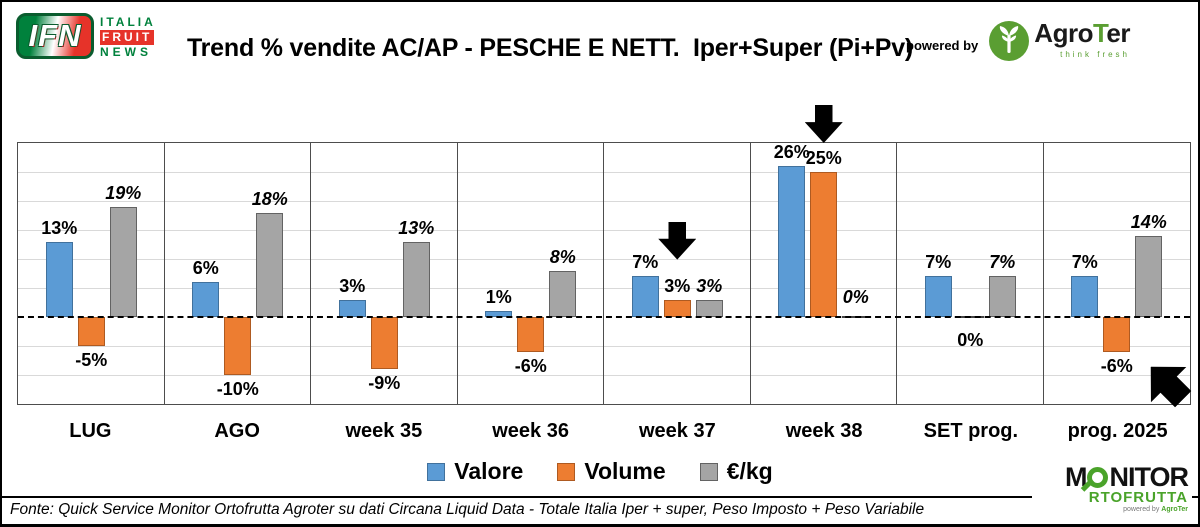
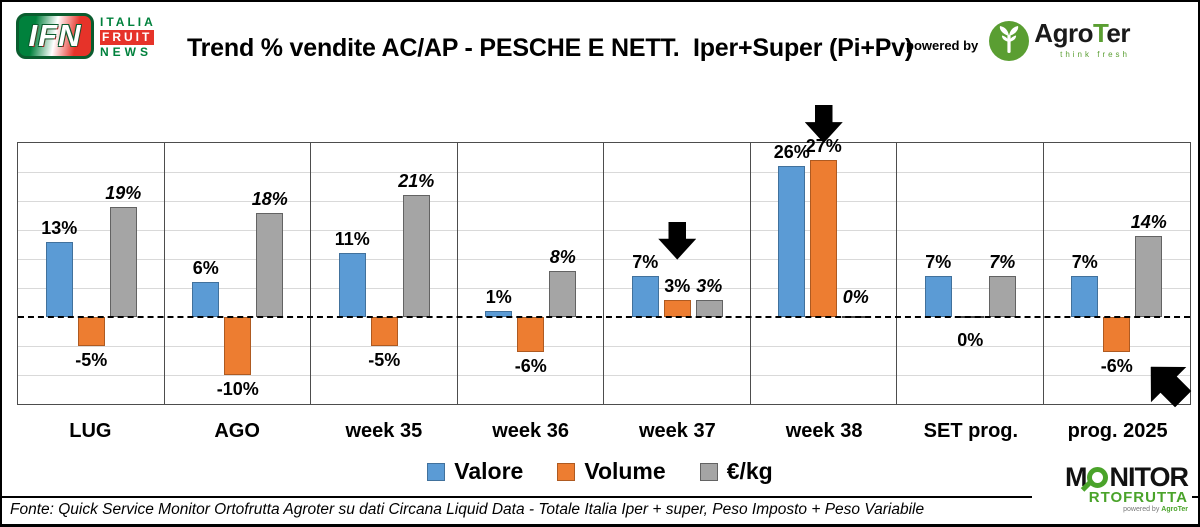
Valore/week 35: 3% -> 11%
Volume/week 35: -9% -> -5%
€/kg/week 35: 13% -> 21%
Volume/week 38: 25% -> 27%
